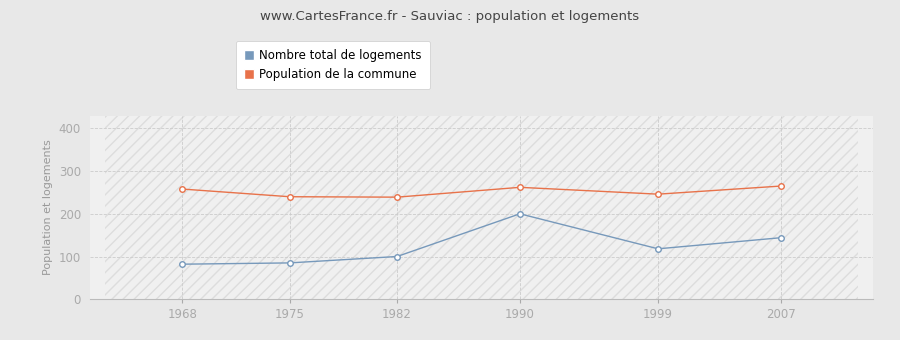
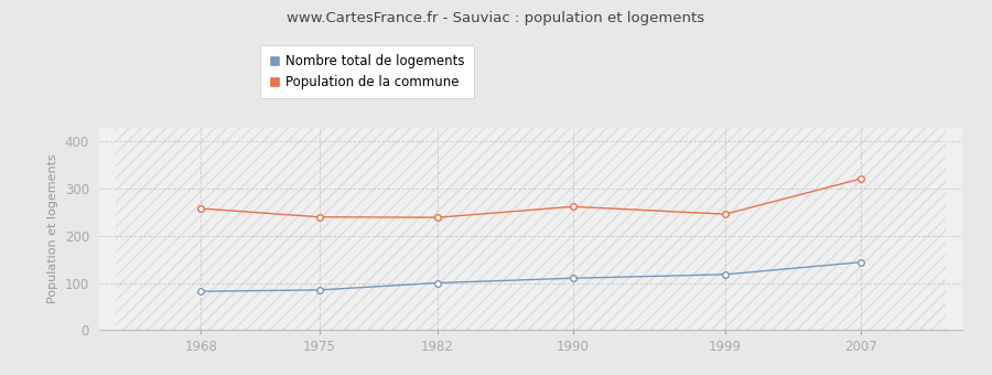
Nombre total de logements/1990: 200 -> 110
Population de la commune/2007: 265 -> 321
